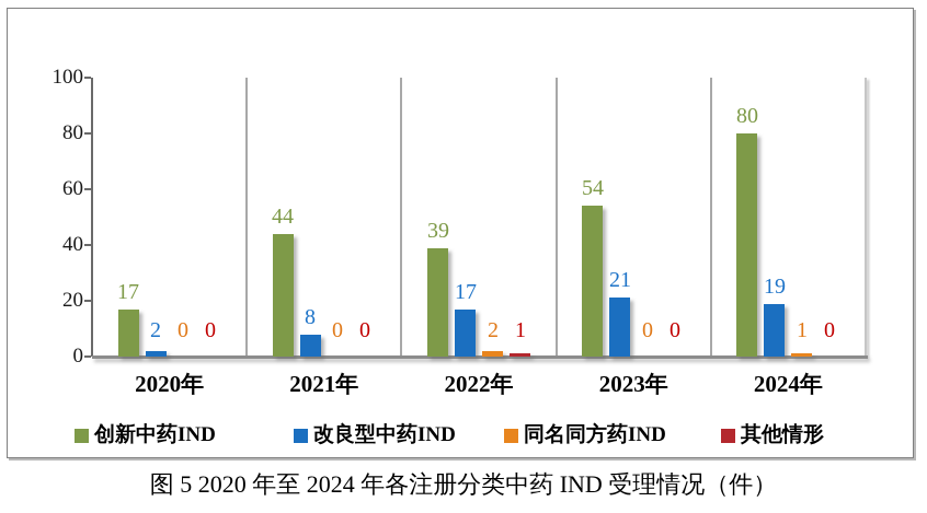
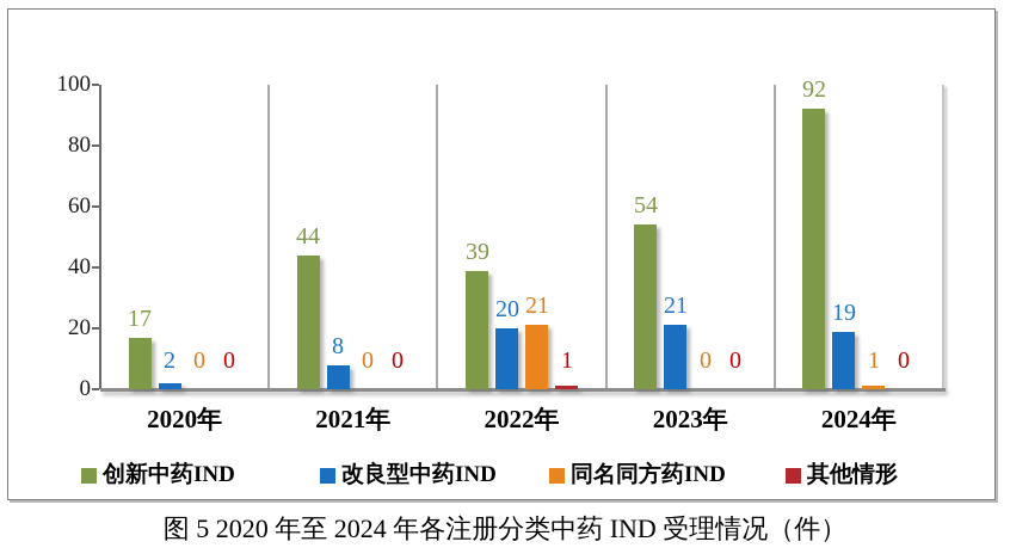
改良型中药IND/2022年: 17 -> 20
同名同方药IND/2022年: 2 -> 21
创新中药IND/2024年: 80 -> 92
